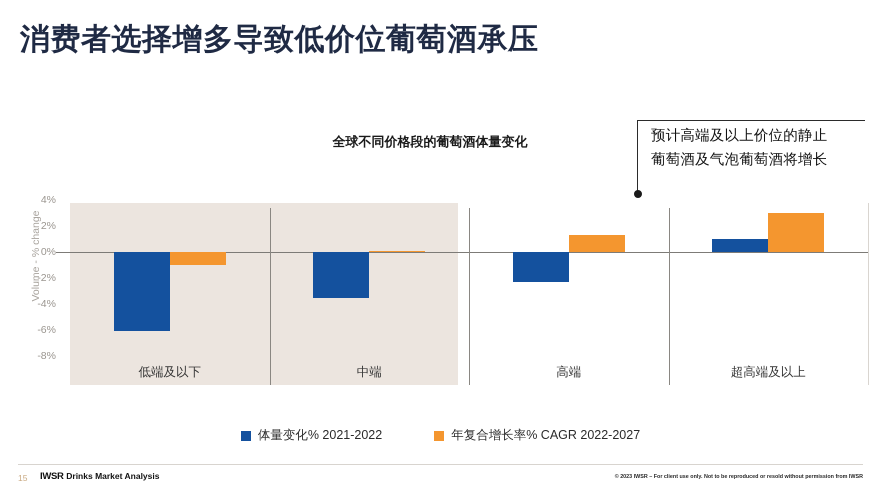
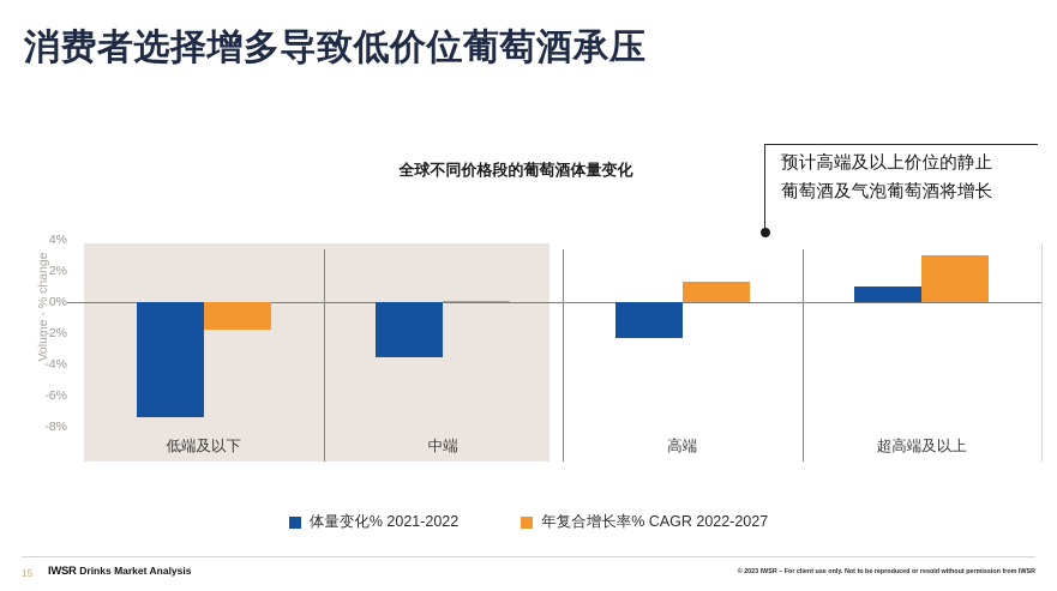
体量变化% 2021-2022/低端及以下: -6.1% -> -7.4%
年复合增长率% CAGR 2022-2027/低端及以下: -1.0% -> -1.8%
